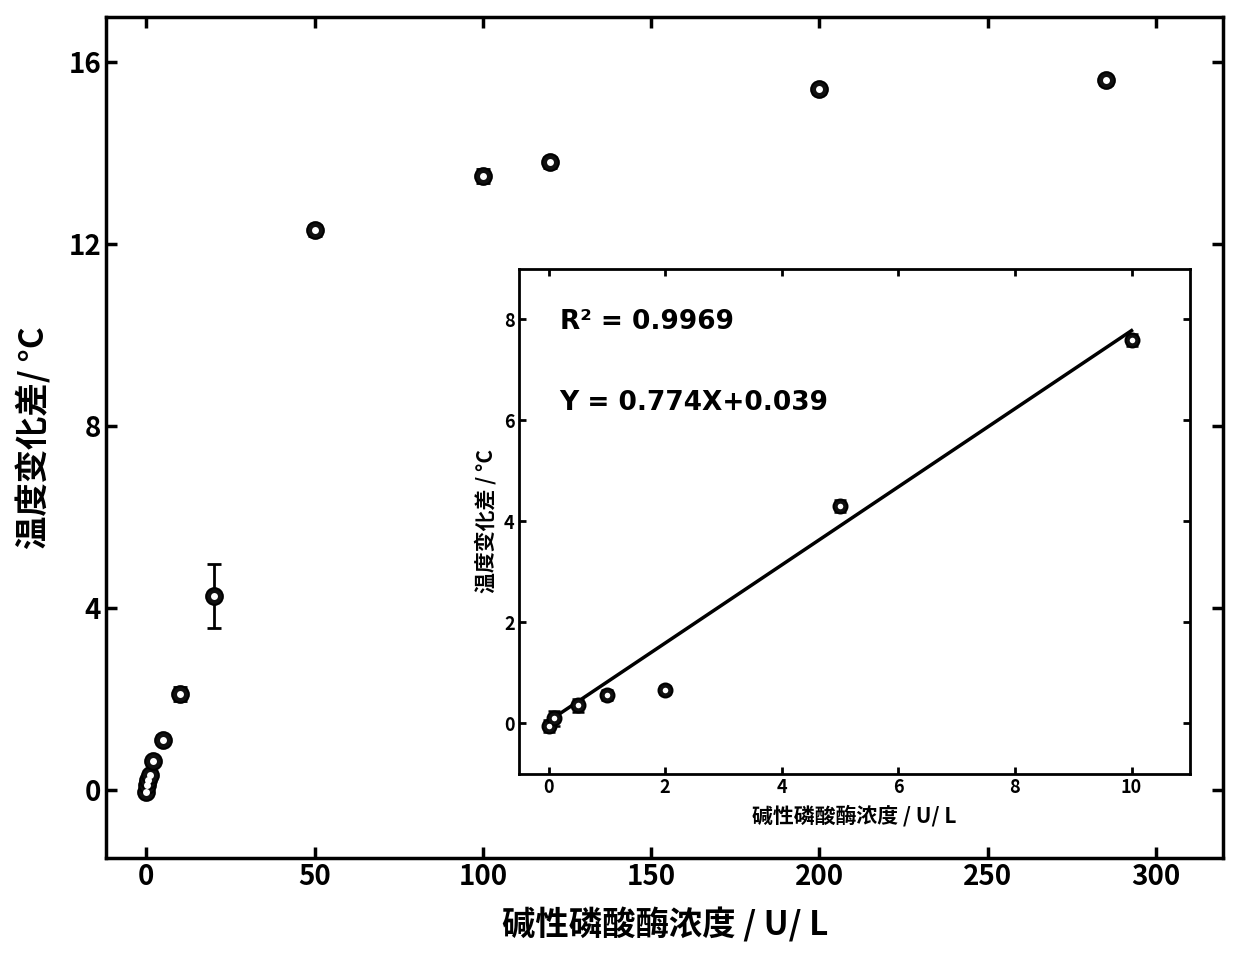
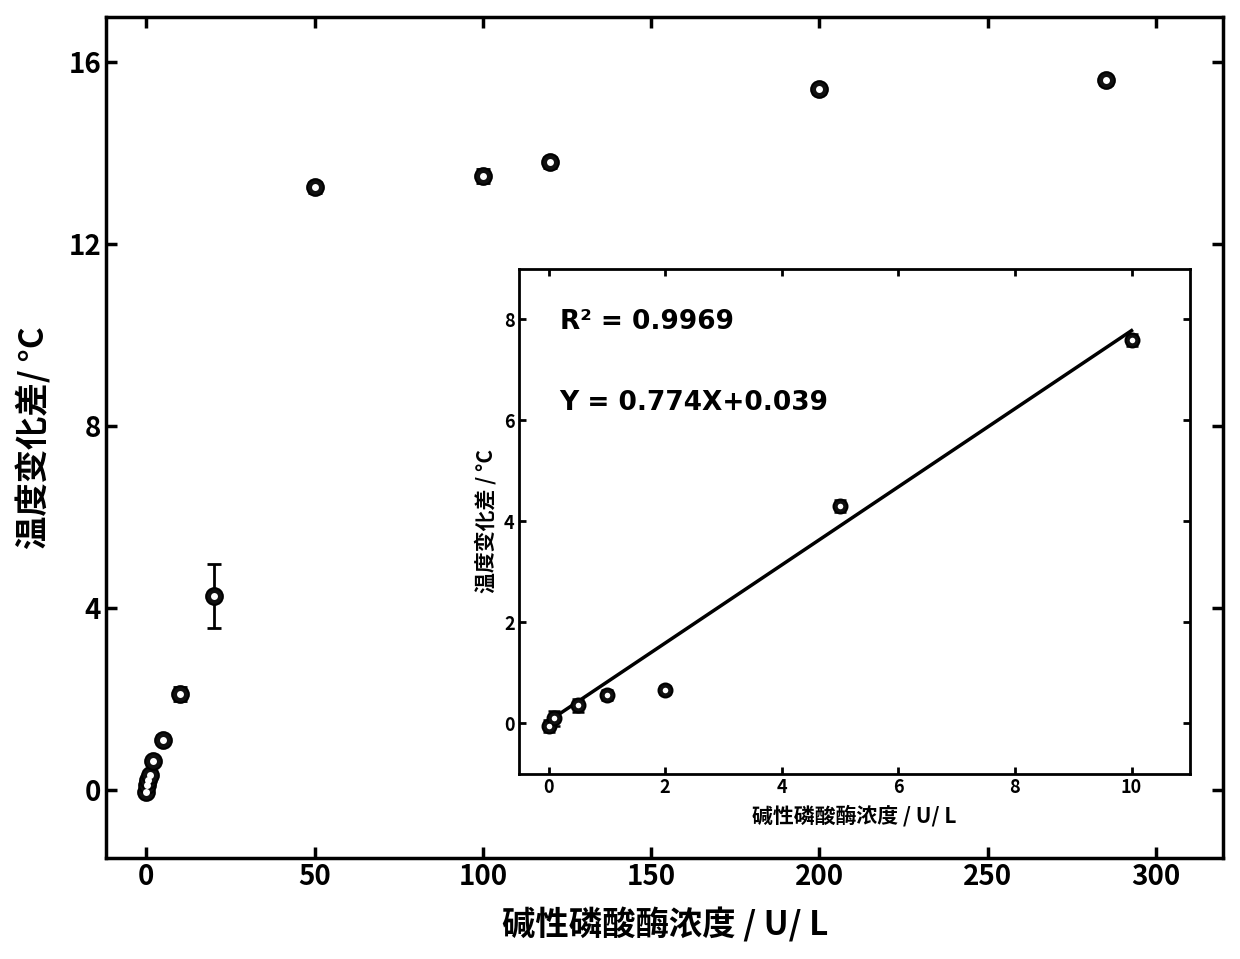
50: 12.30 -> 13.25
